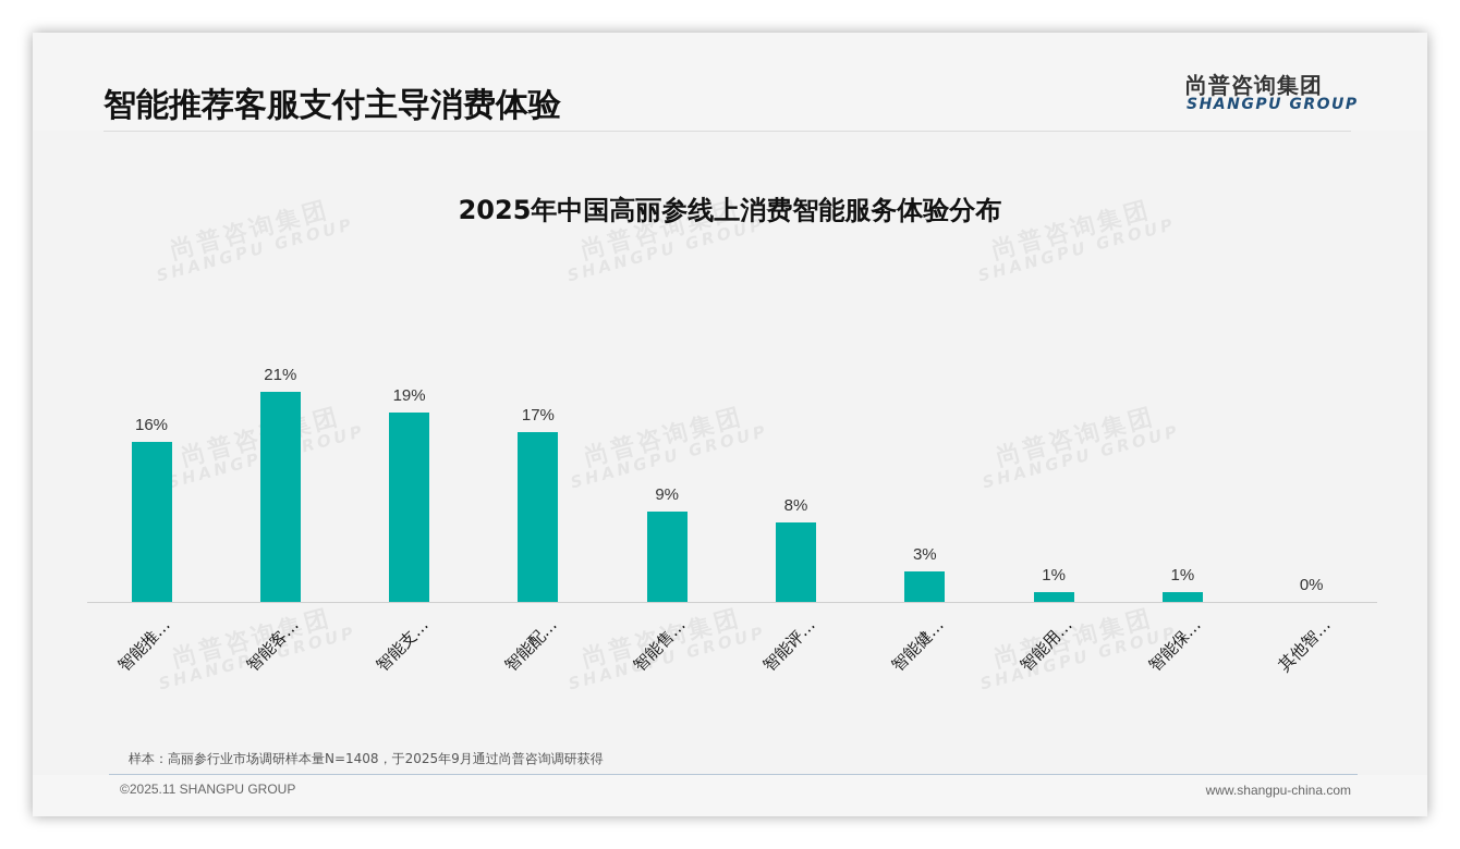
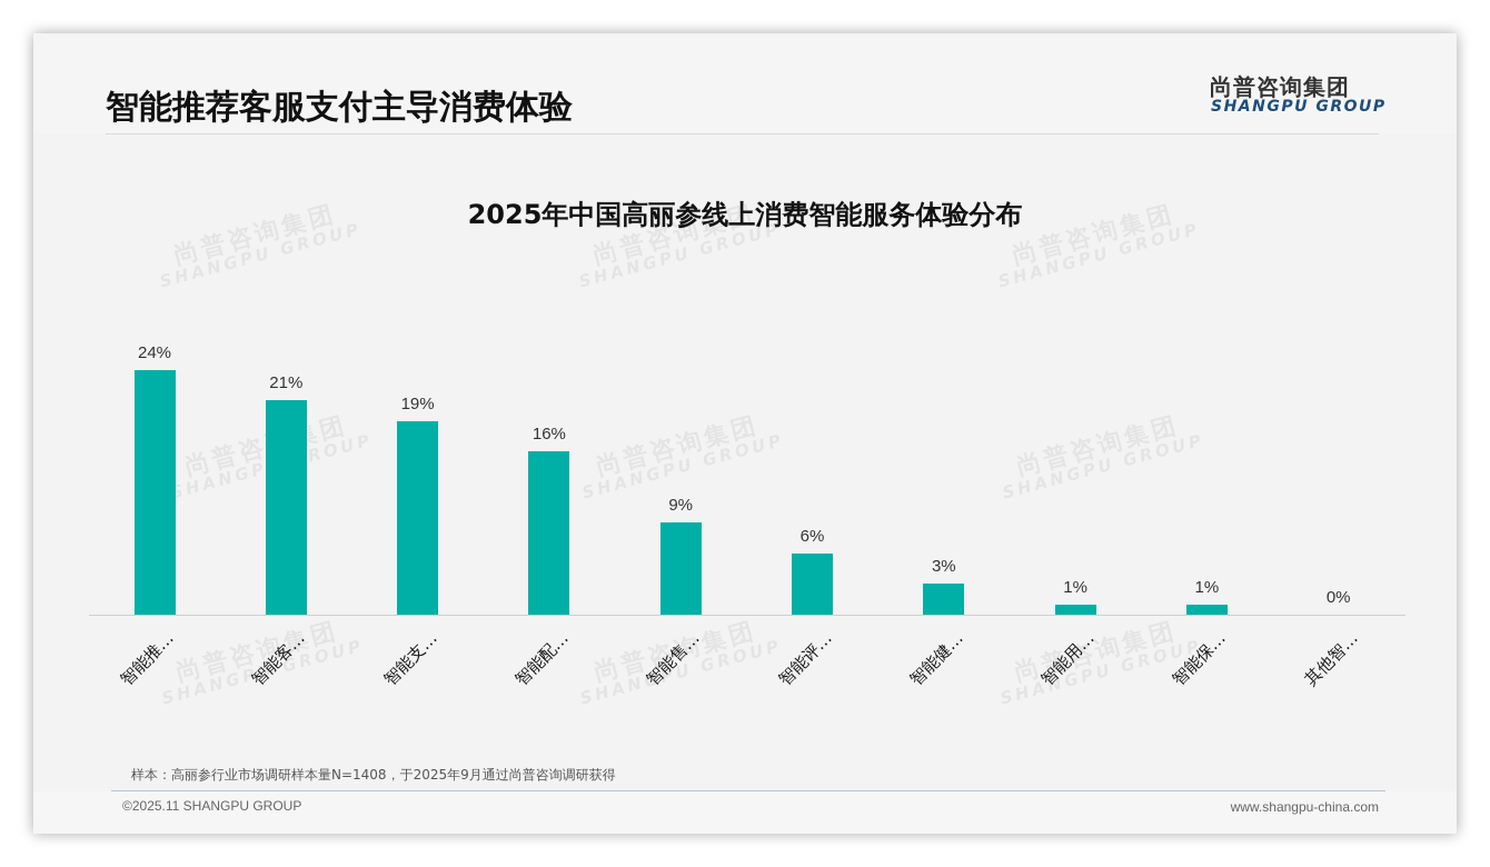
智能推…: 16% -> 24%
智能配…: 17% -> 16%
智能评…: 8% -> 6%
